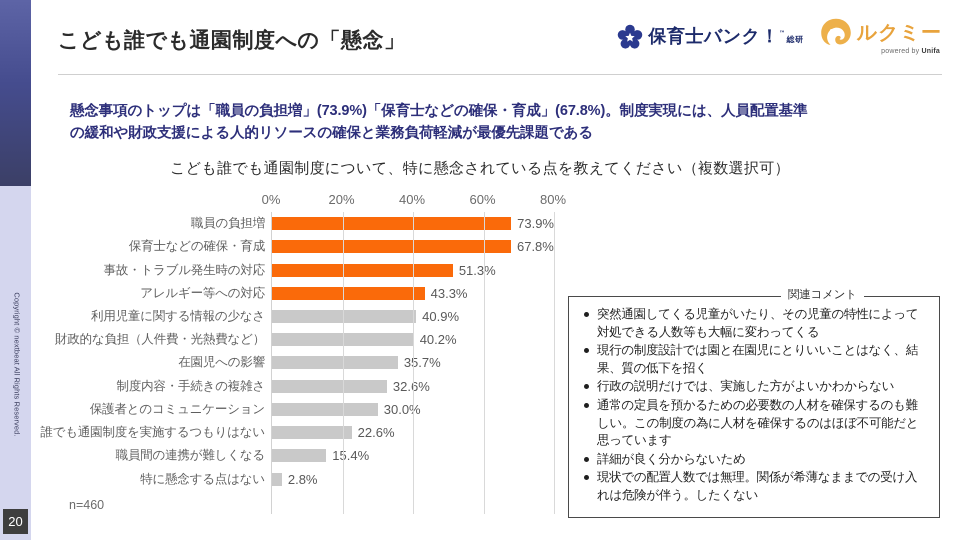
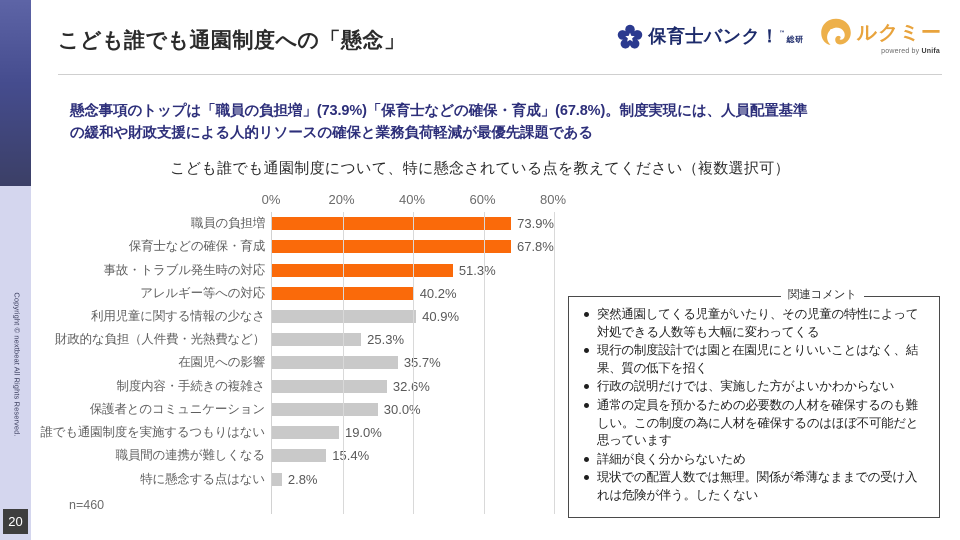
アレルギー等への対応: 43.3% -> 40.2%
財政的な負担（人件費・光熱費など）: 40.2% -> 25.3%
誰でも通園制度を実施するつもりはない: 22.6% -> 19.0%
